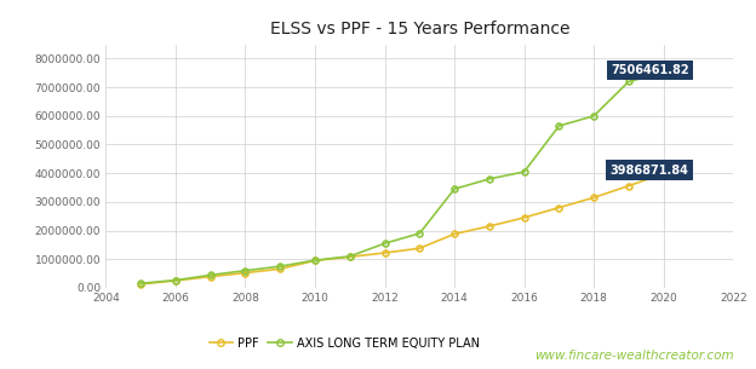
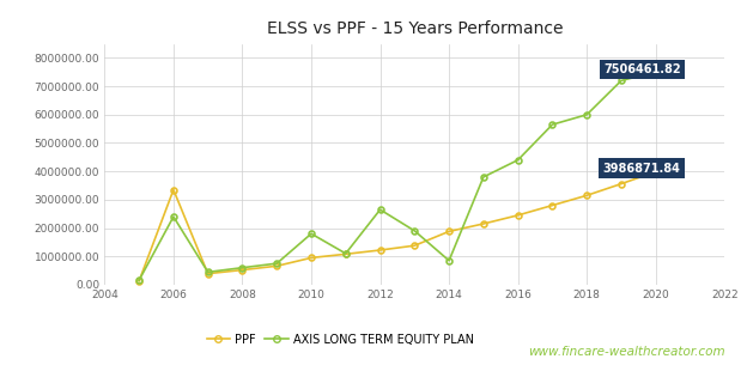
PPF/2006: 250000 -> 3350000
AXIS LONG TERM EQUITY PLAN/2006: 260000 -> 2400000
AXIS LONG TERM EQUITY PLAN/2010: 960000 -> 1800000
AXIS LONG TERM EQUITY PLAN/2012: 1550000 -> 2650000
AXIS LONG TERM EQUITY PLAN/2014: 3450000 -> 850000
AXIS LONG TERM EQUITY PLAN/2016: 4050000 -> 4400000
